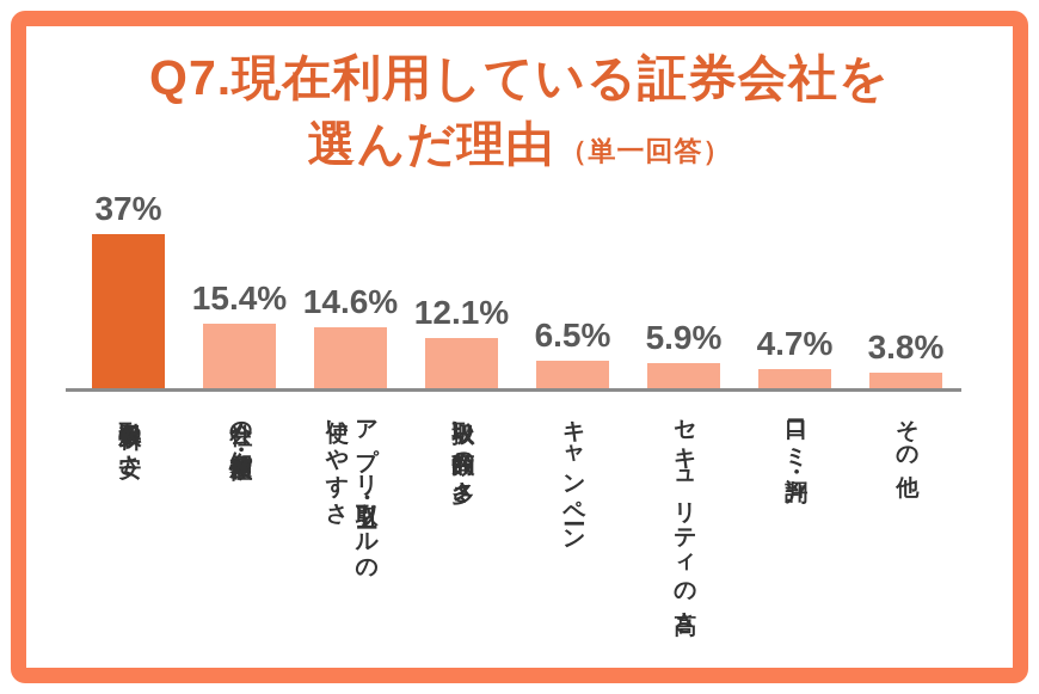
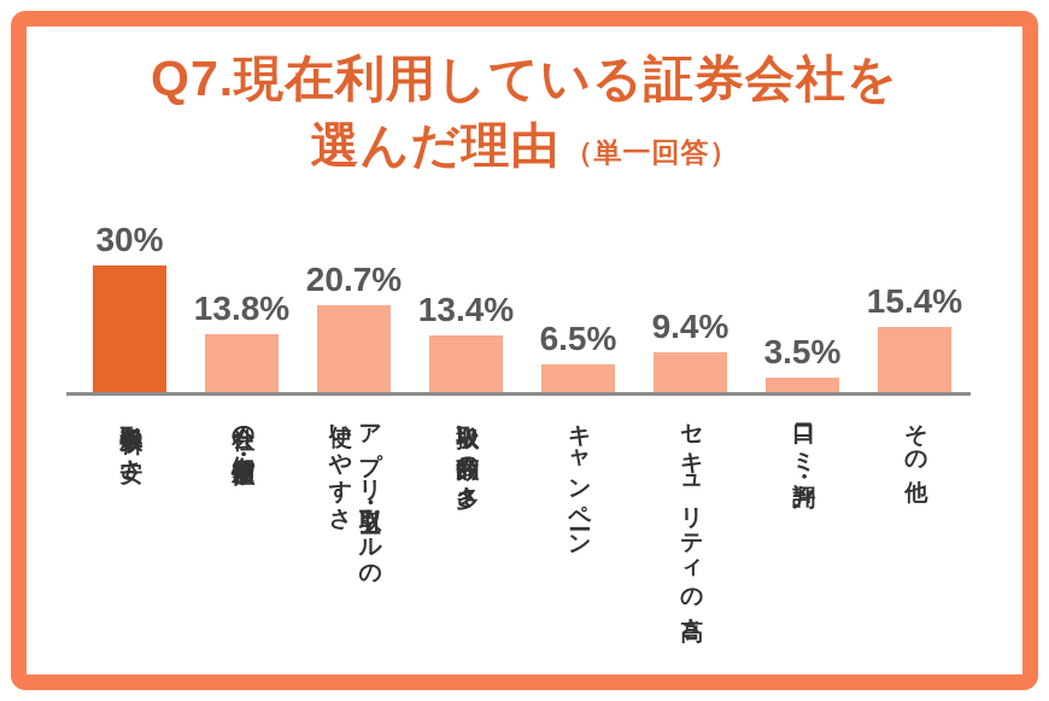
取引手数料の安さ: 37% -> 30%
会社の知名度・信頼性: 15.4% -> 13.8%
アプリ・取引ツールの使いやすさ: 14.6% -> 20.7%
取扱い商品数の多さ: 12.1% -> 13.4%
セキュリティの高さ: 5.9% -> 9.4%
口コミ・評判: 4.7% -> 3.5%
その他: 3.8% -> 15.4%
